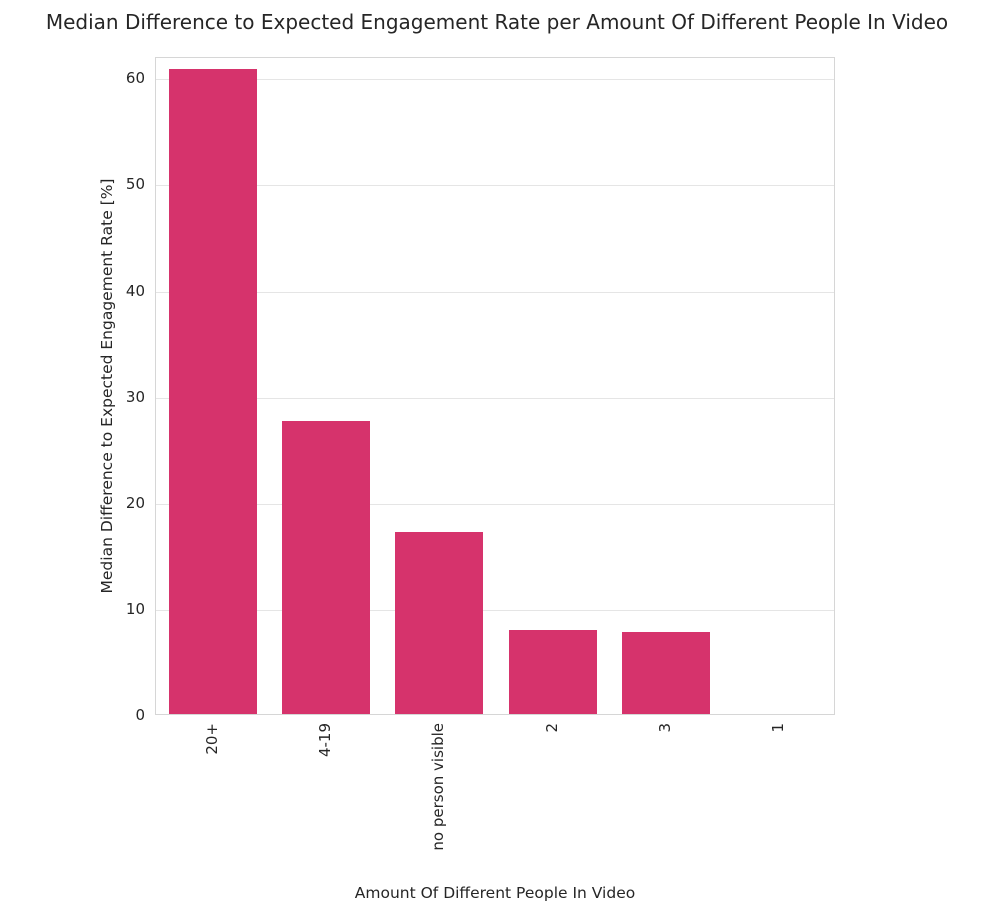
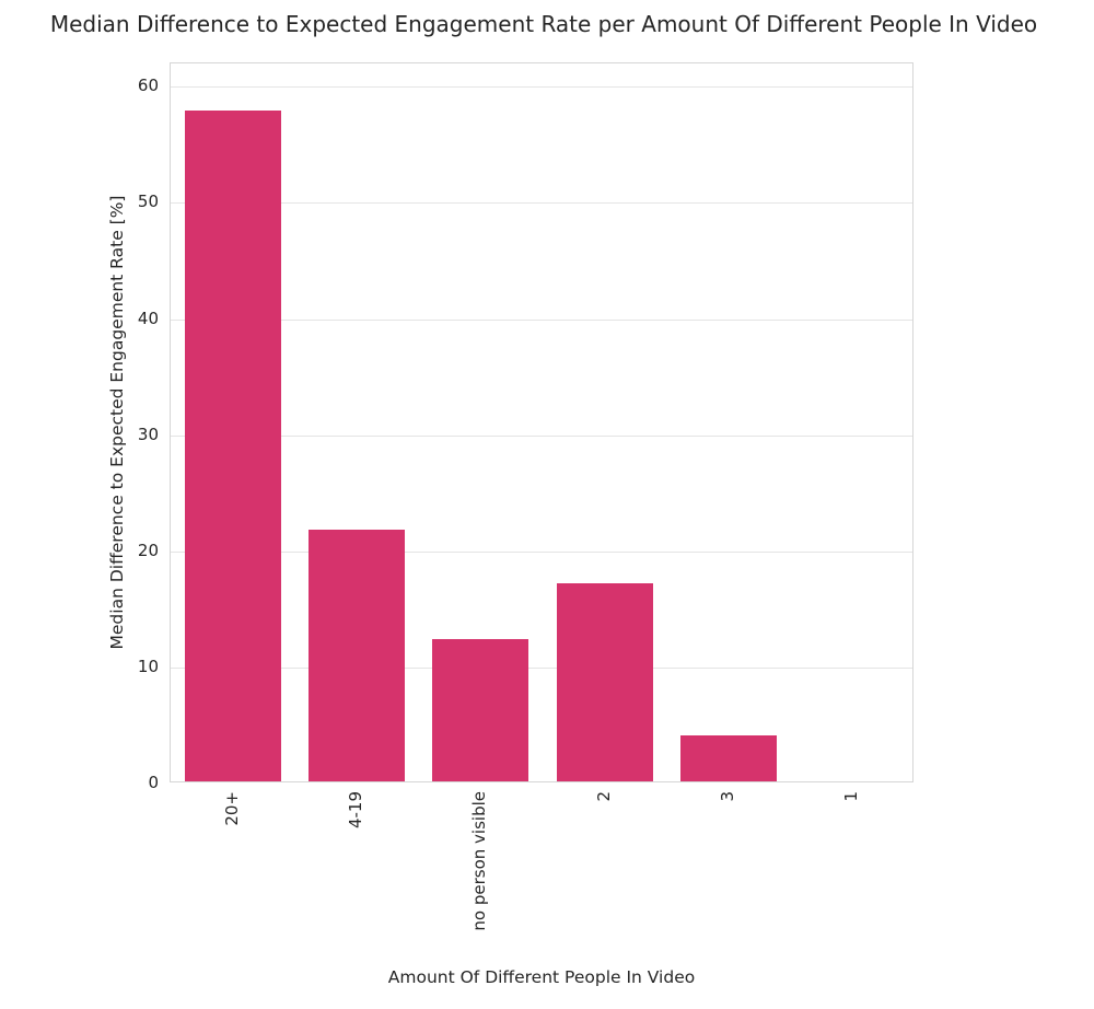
20+: 60.8 -> 57.8
4-19: 27.6 -> 21.7
no person visible: 17.2 -> 12.3
2: 7.9 -> 17.1
3: 7.7 -> 4.0
